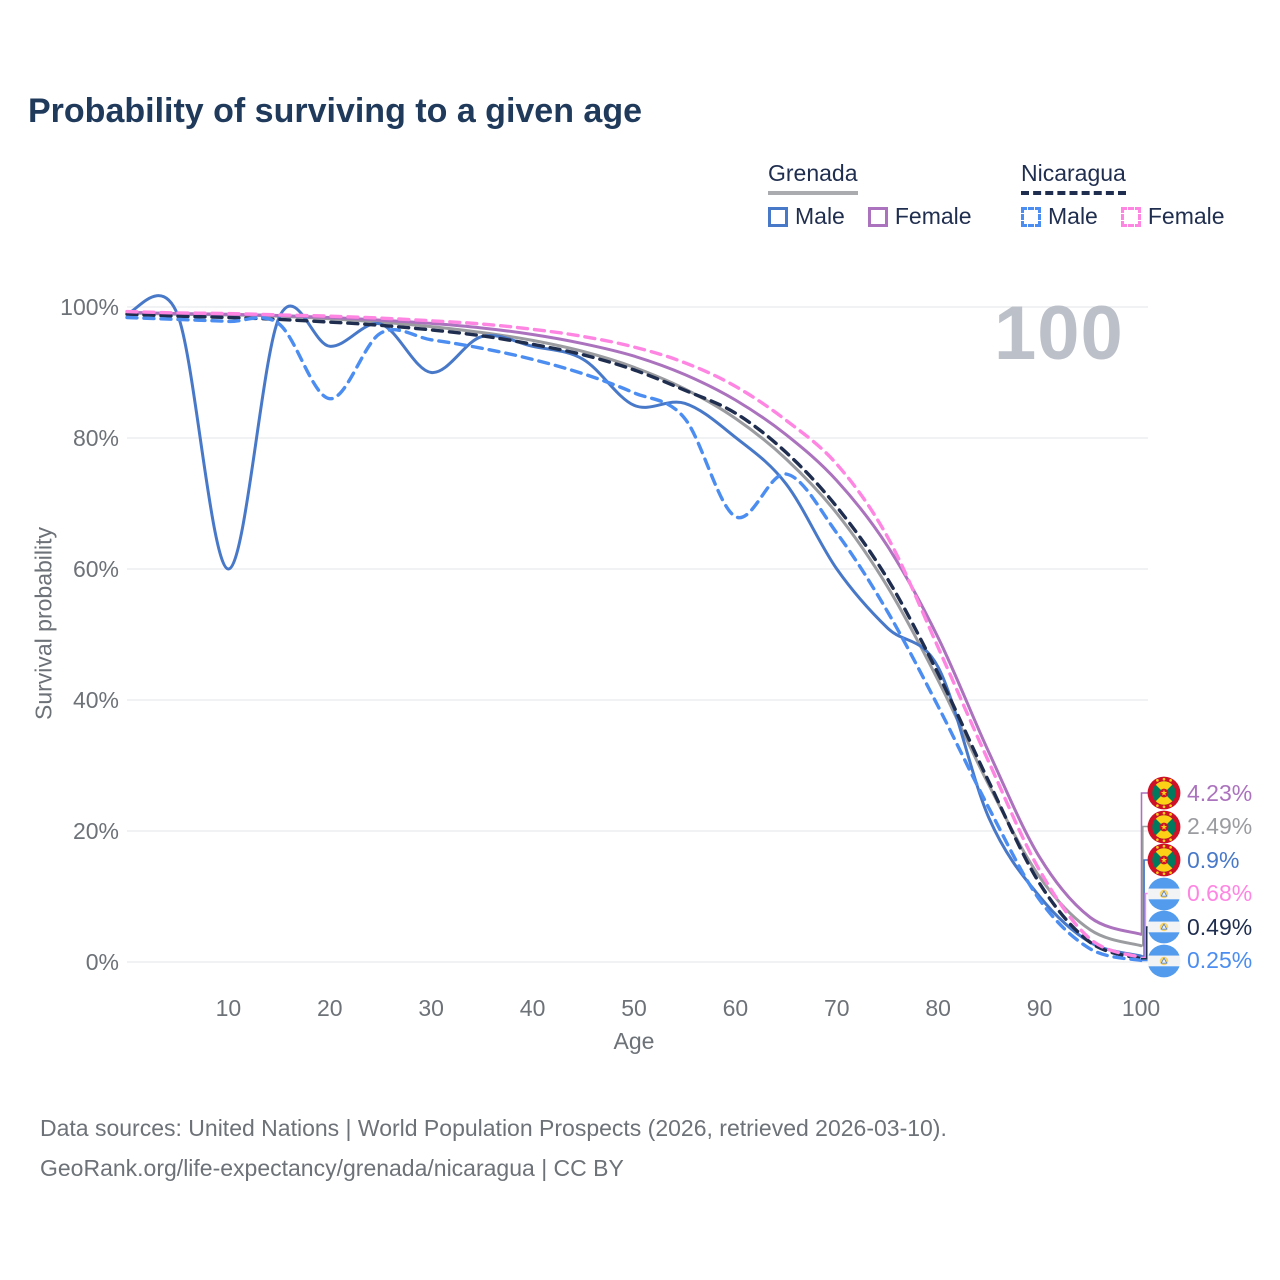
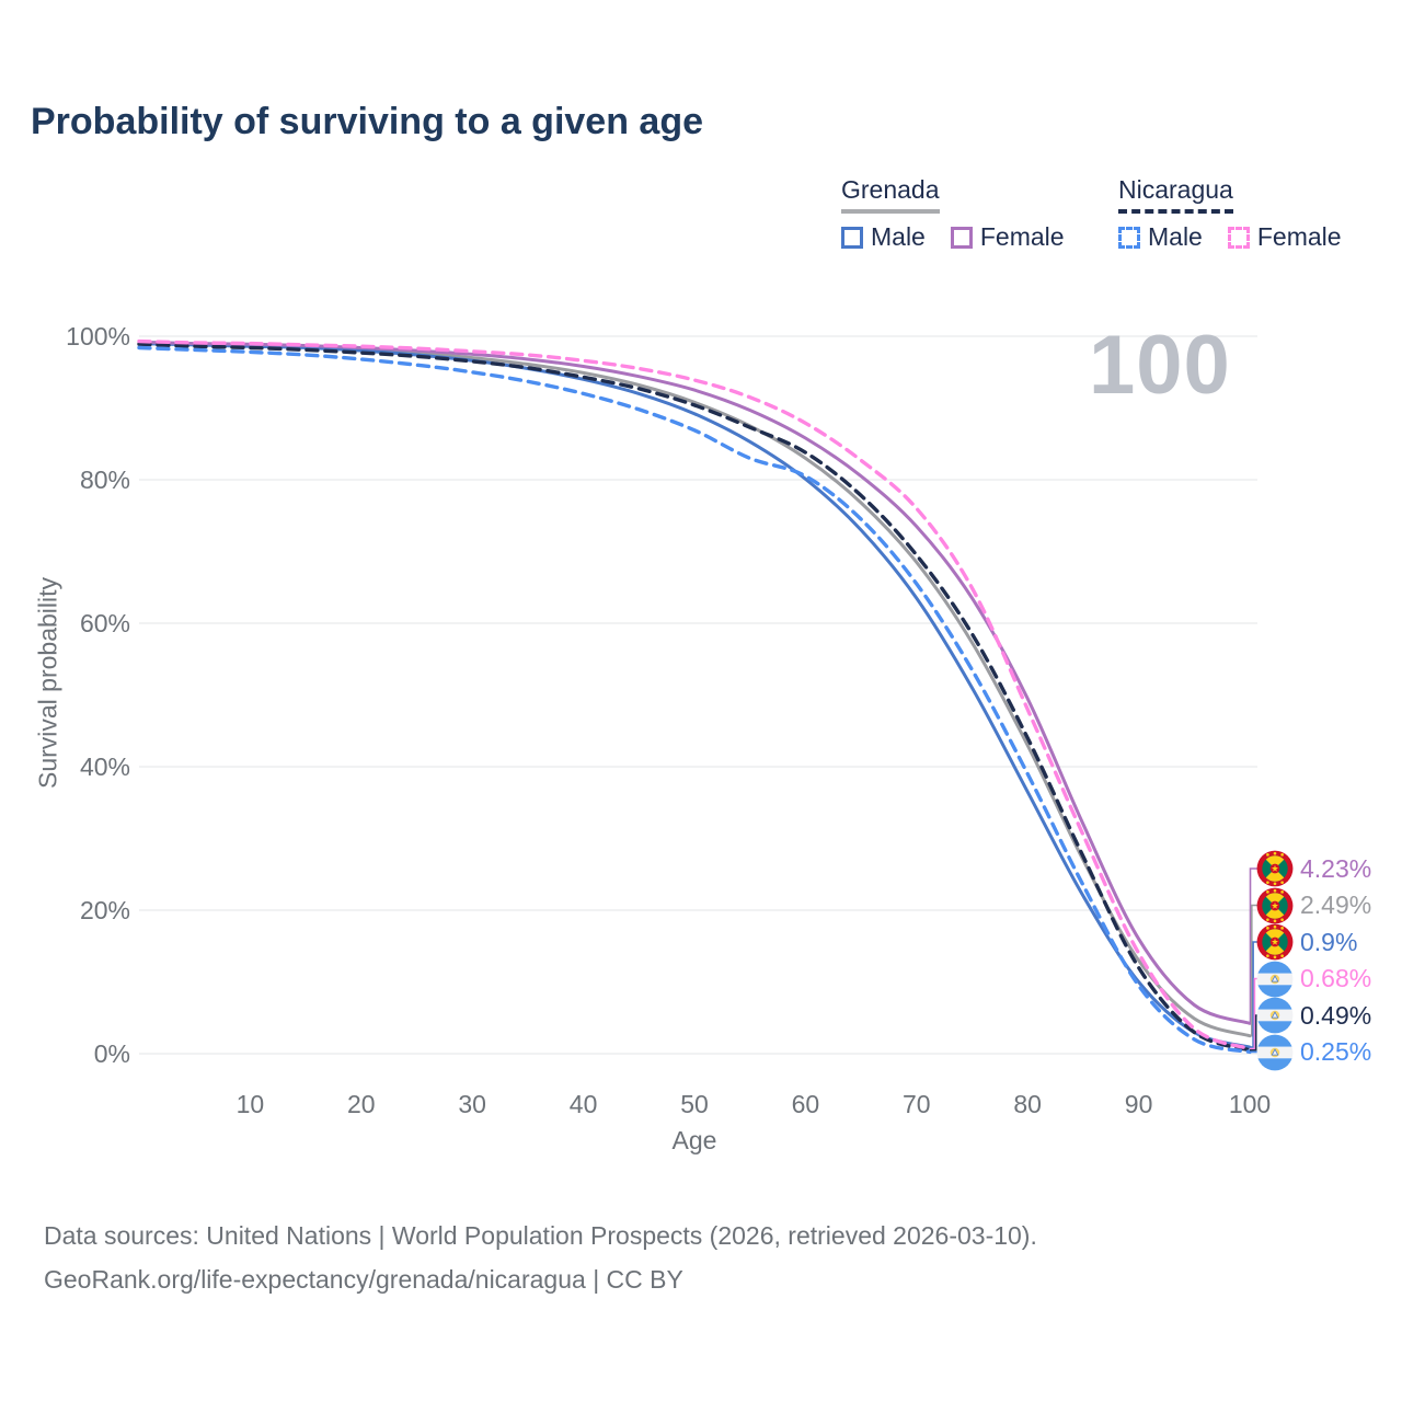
Grenada Male/10: 60% -> 99%
Grenada Male/20: 94% -> 98%
Nicaragua Male/20: 86% -> 97%
Grenada Male/30: 90% -> 97%
Grenada Male/50: 85% -> 89%
Nicaragua Male/60: 68% -> 80%
Grenada Male/70: 60% -> 64%
Grenada Male/80: 45% -> 36%
